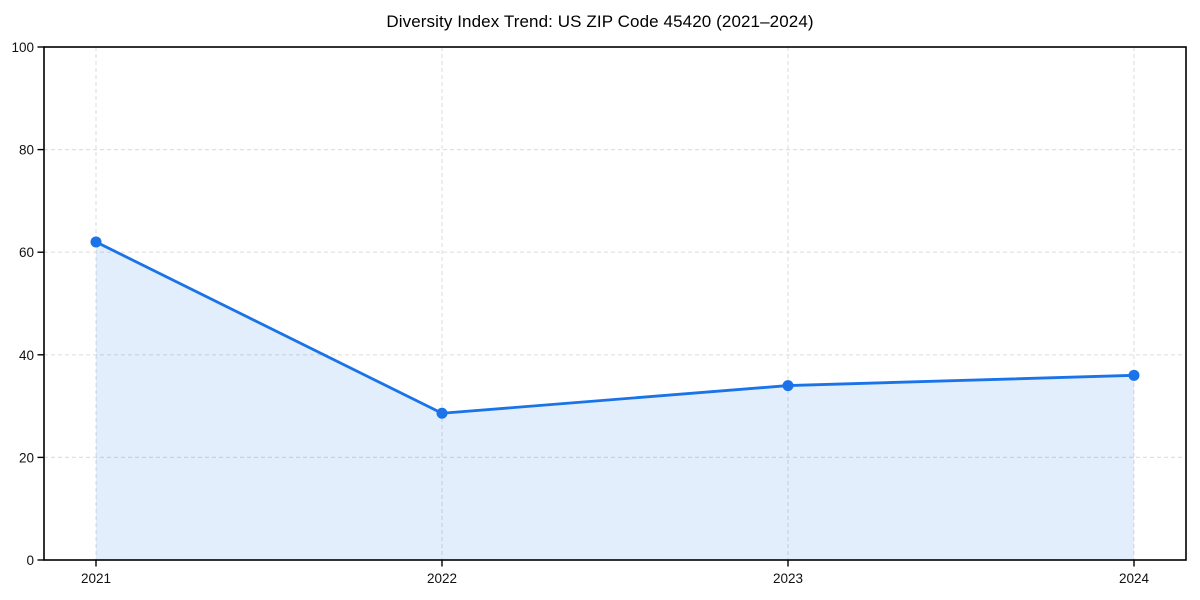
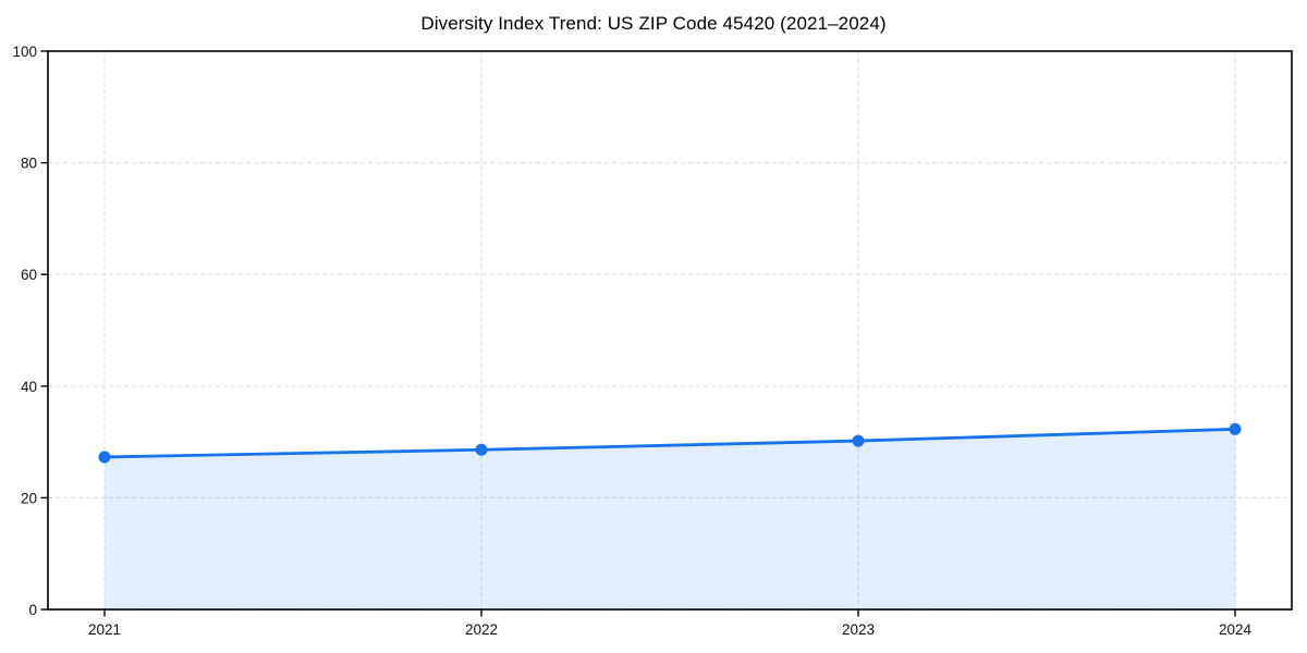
2021: 62 -> 27
2023: 34 -> 30
2024: 36 -> 32
